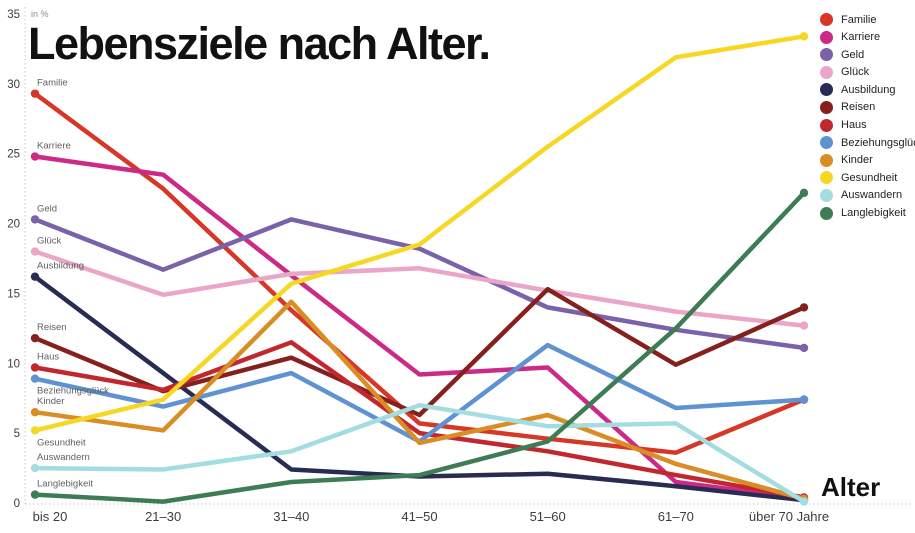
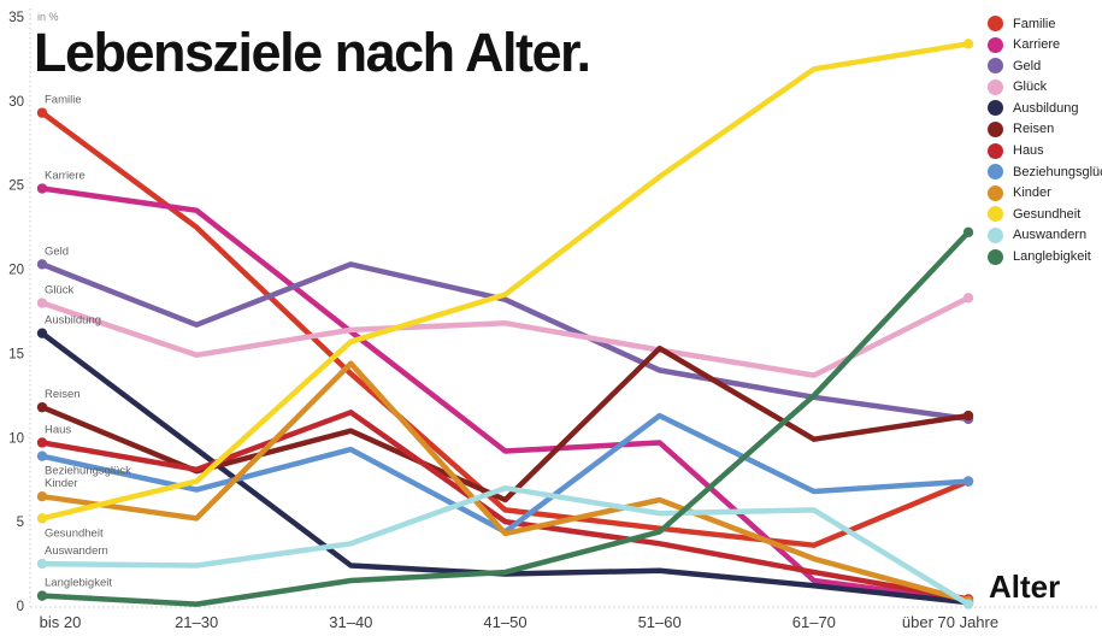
Glück/über 70 Jahre: 12.7 -> 18.3
Reisen/über 70 Jahre: 14.0 -> 11.3
